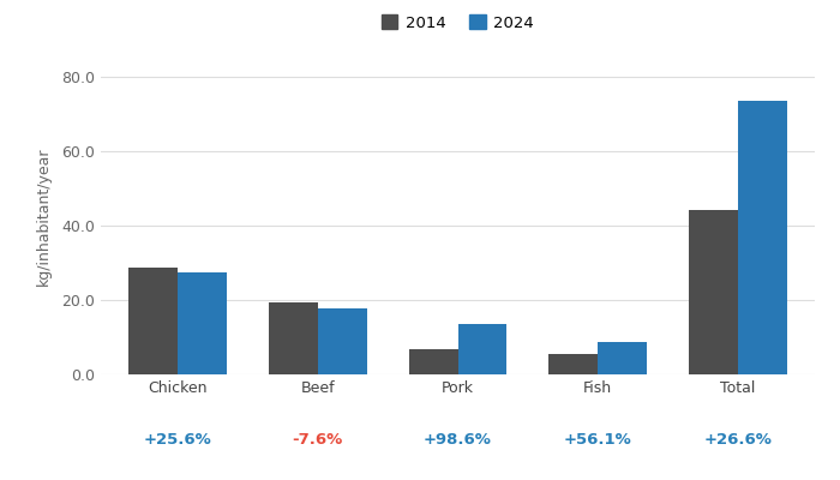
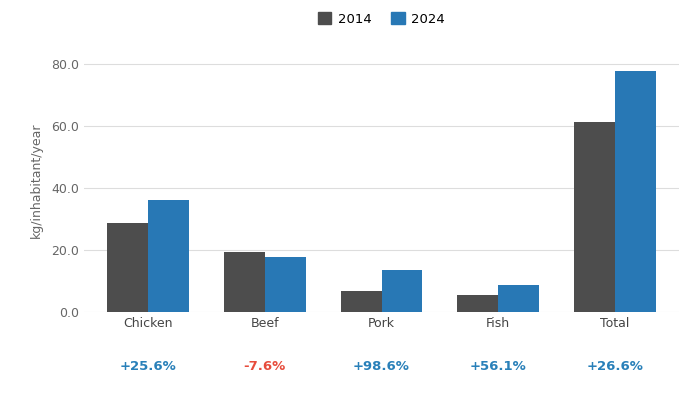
2024/Chicken: 27.5 -> 36.2
2014/Total: 44.0 -> 61.2
2024/Total: 73.5 -> 77.5
